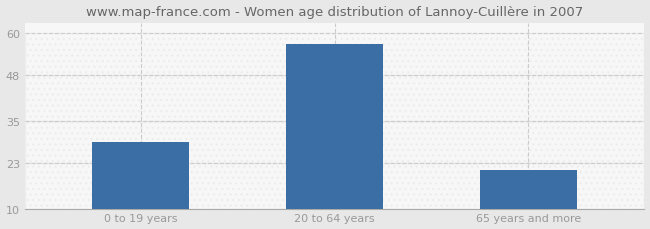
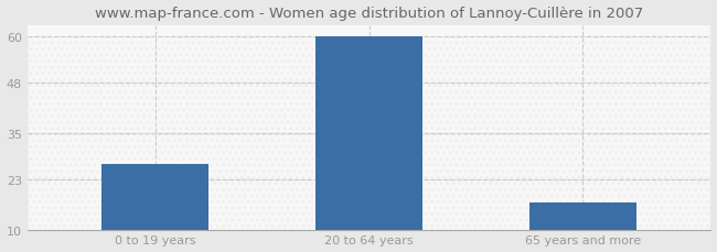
0 to 19 years: 29 -> 27
20 to 64 years: 57 -> 60
65 years and more: 21 -> 17
